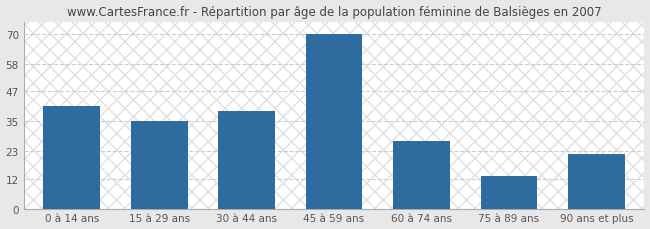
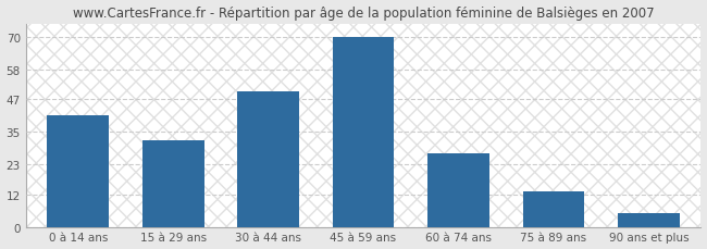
15 à 29 ans: 35 -> 32
30 à 44 ans: 39 -> 50
90 ans et plus: 22 -> 5
